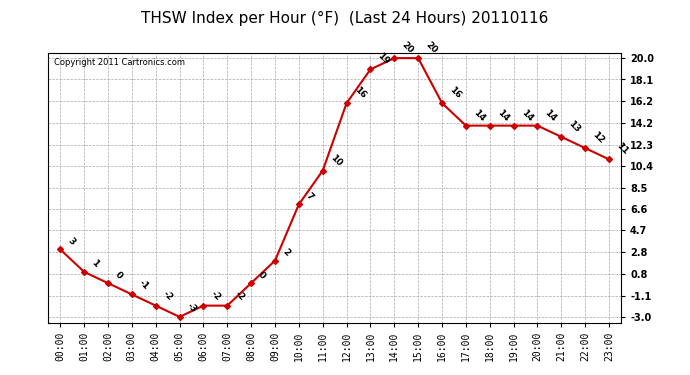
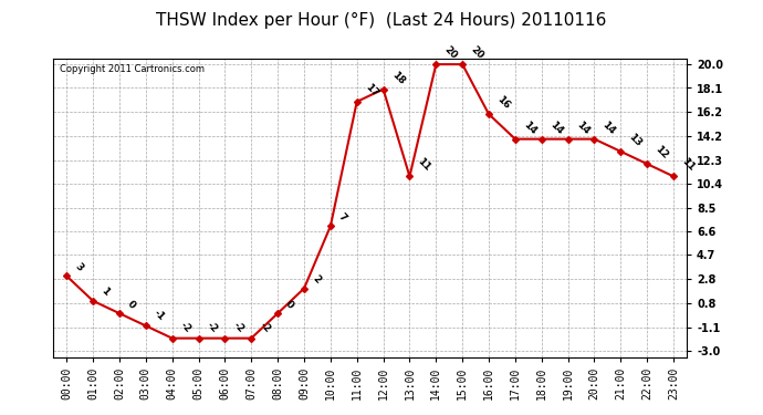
05:00: -3 -> -2
11:00: 10 -> 17
12:00: 16 -> 18
13:00: 19 -> 11
